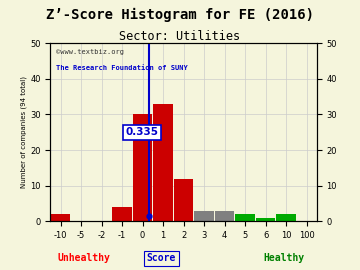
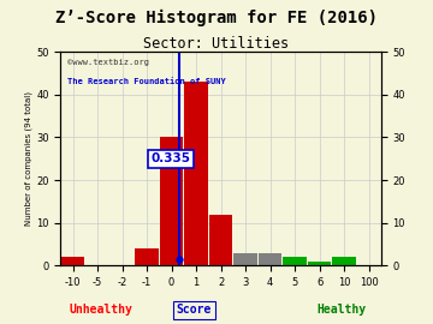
1: 33 -> 43
